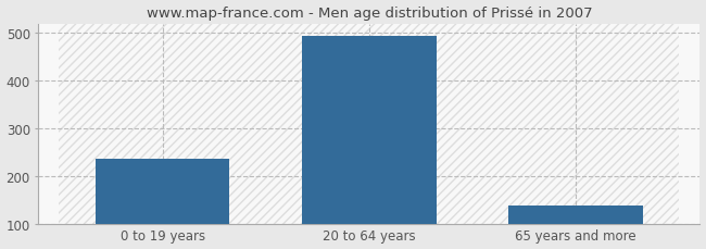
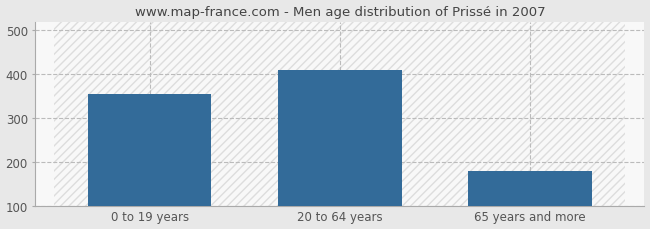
0 to 19 years: 235 -> 355
20 to 64 years: 493 -> 410
65 years and more: 138 -> 180
